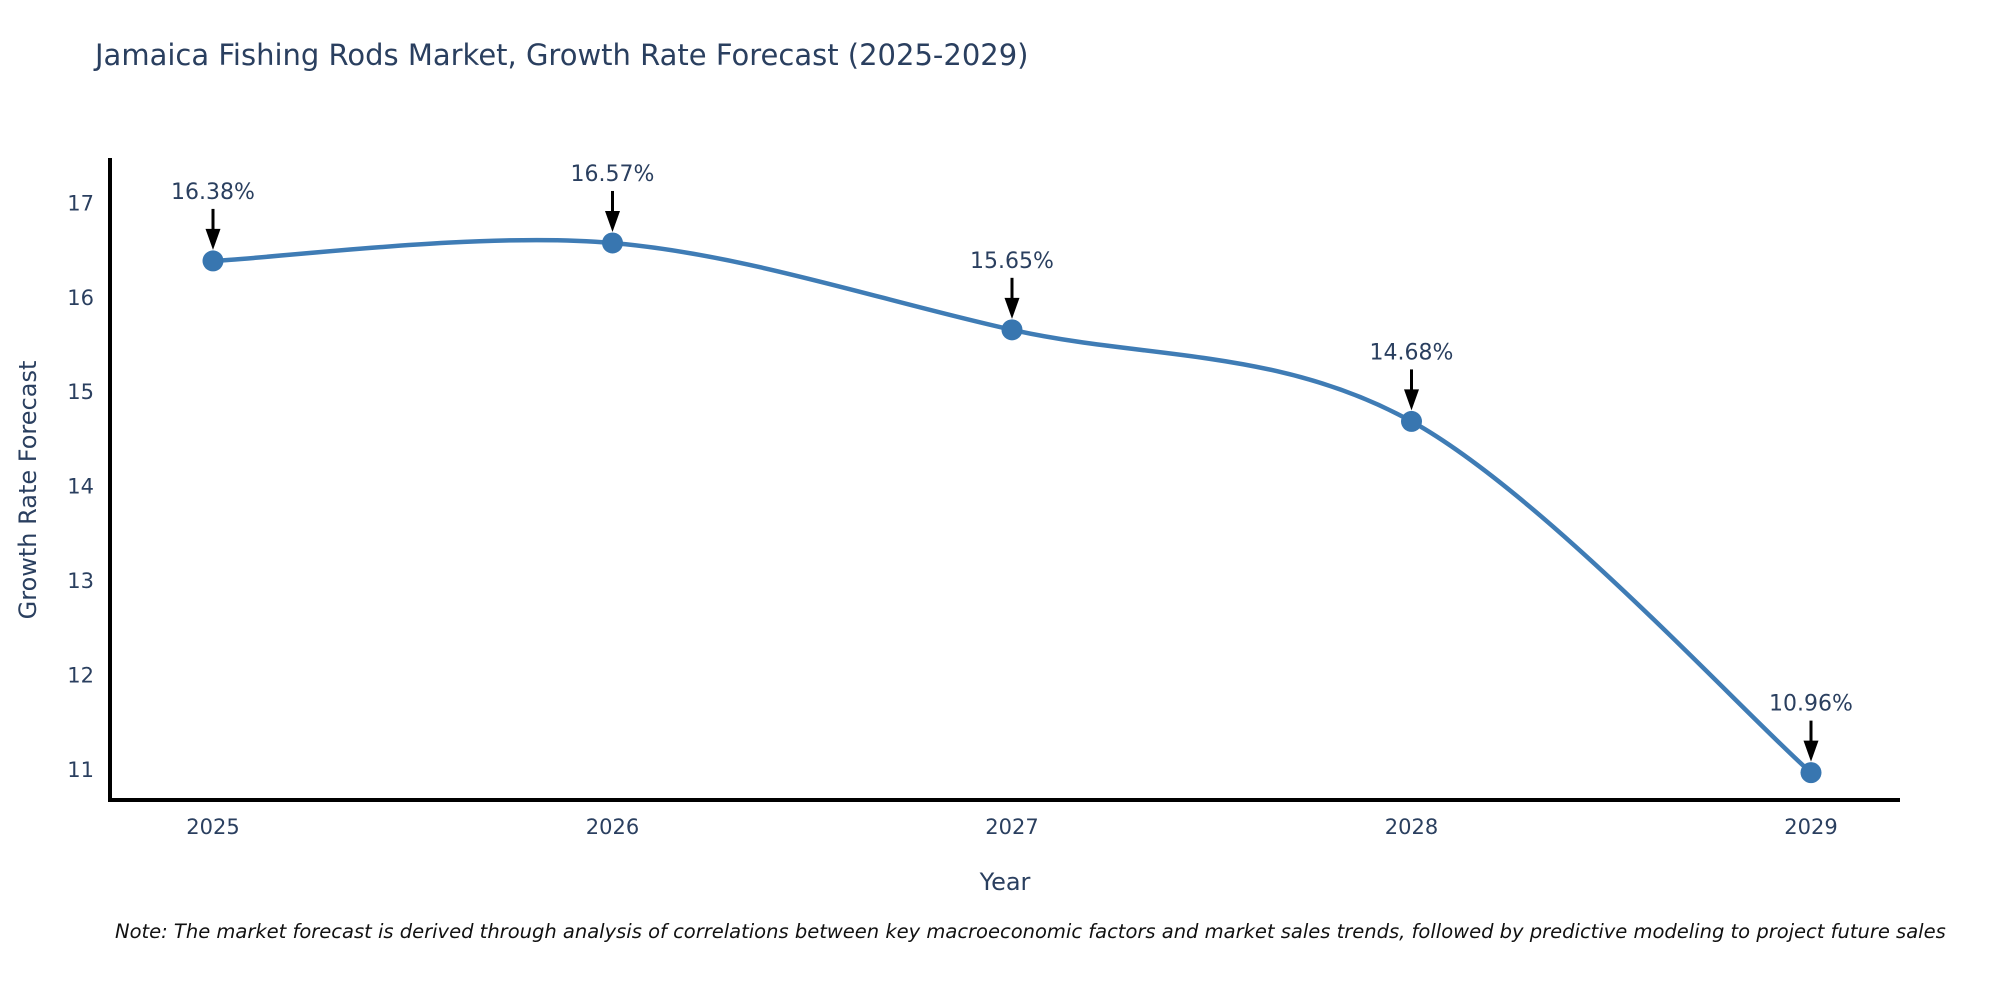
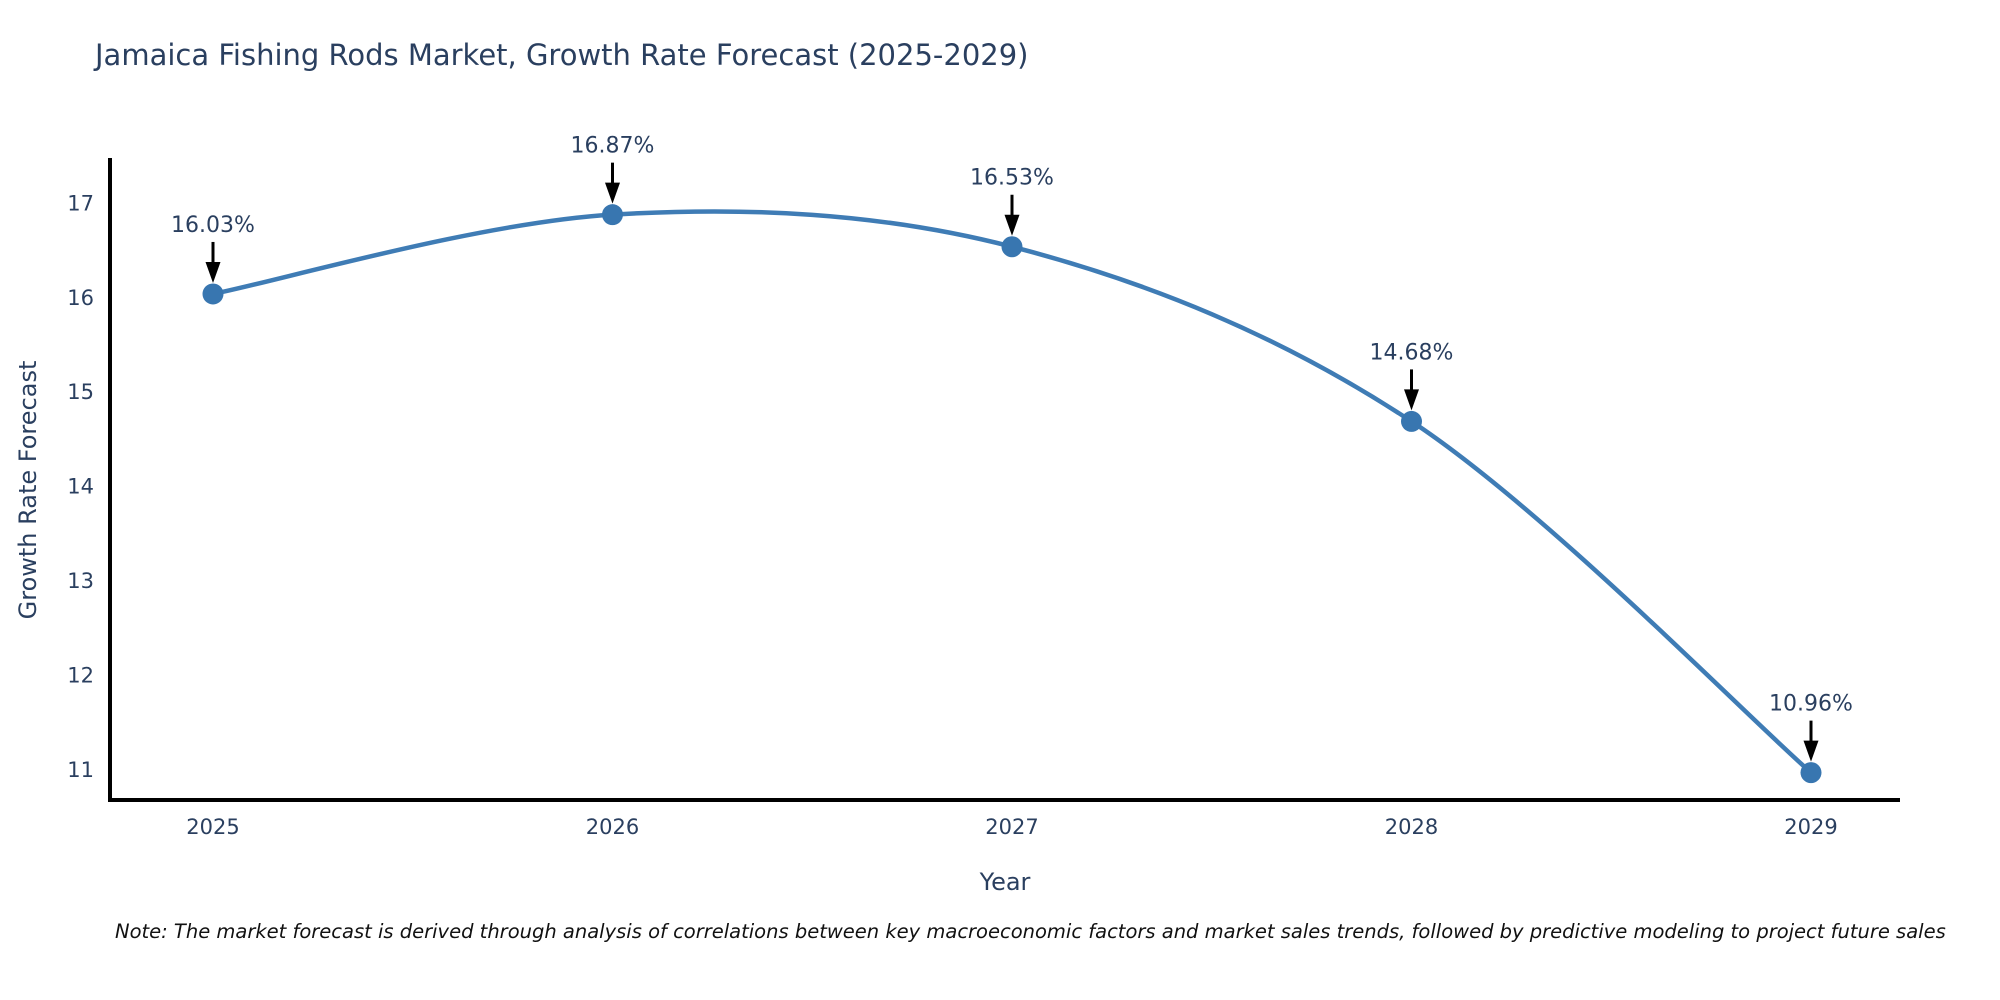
2025: 16.38% -> 16.03%
2026: 16.57% -> 16.87%
2027: 15.65% -> 16.53%
